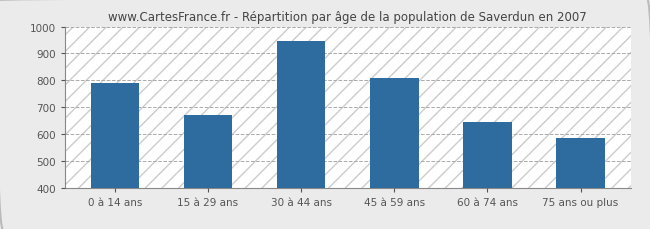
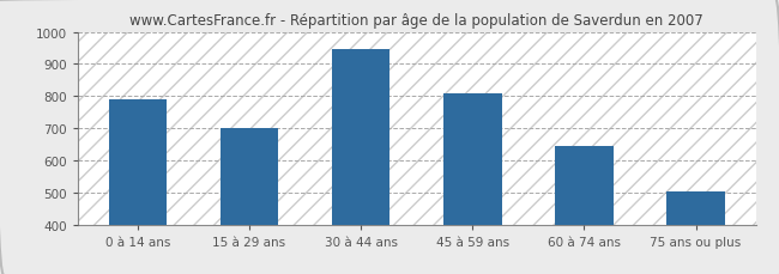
15 à 29 ans: 670 -> 700
75 ans ou plus: 585 -> 501
